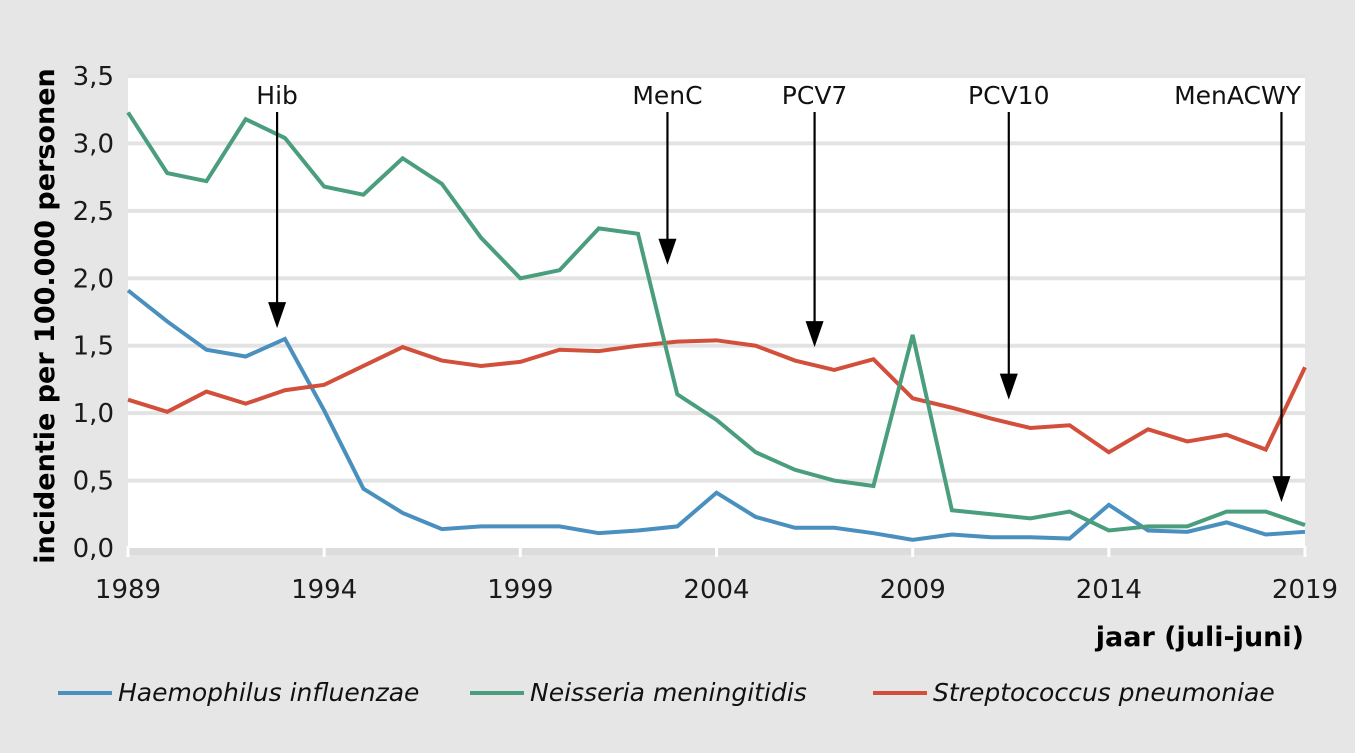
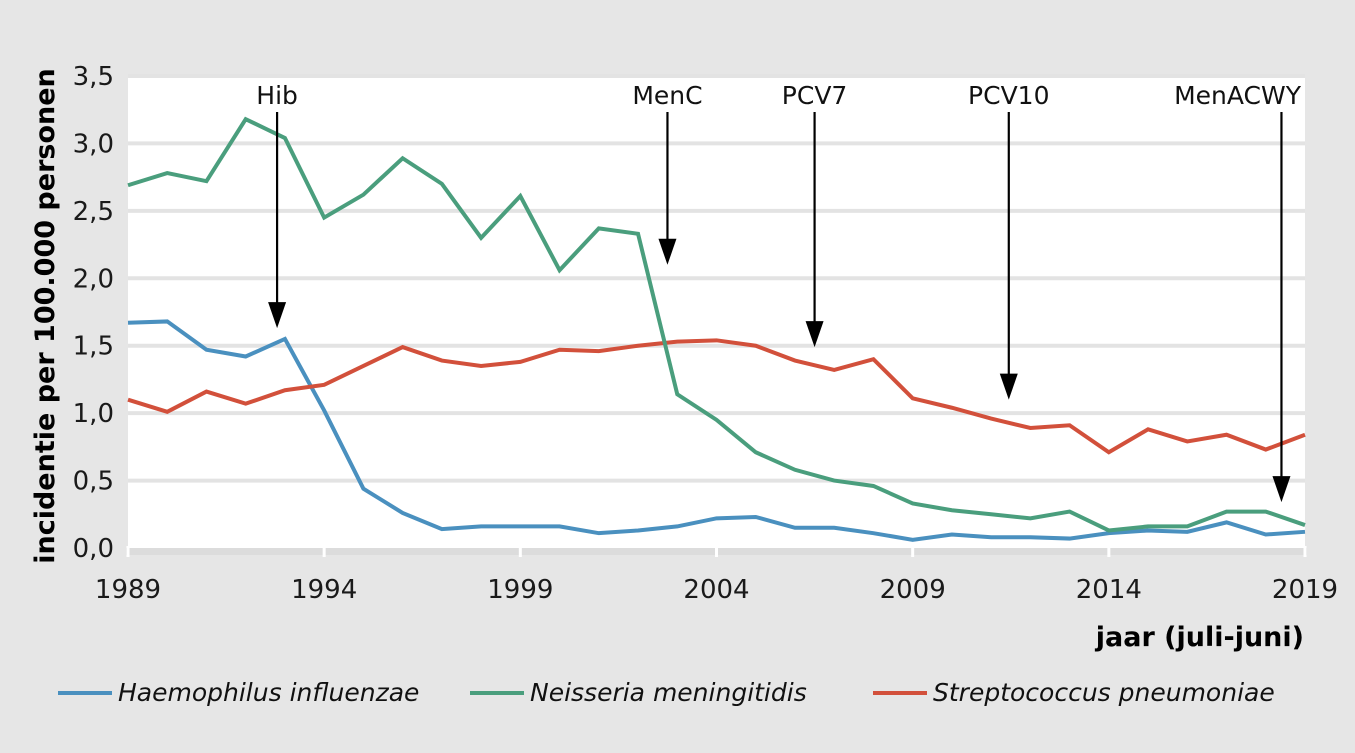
Haemophilus influenzae/1989: 1,91 -> 1,67
Neisseria meningitidis/1989: 3,23 -> 2,69
Neisseria meningitidis/1994: 2,68 -> 2,45
Neisseria meningitidis/1999: 2,00 -> 2,61
Haemophilus influenzae/2004: 0,41 -> 0,22
Neisseria meningitidis/2009: 1,58 -> 0,33
Haemophilus influenzae/2014: 0,32 -> 0,11
Streptococcus pneumoniae/2019: 1,34 -> 0,84
